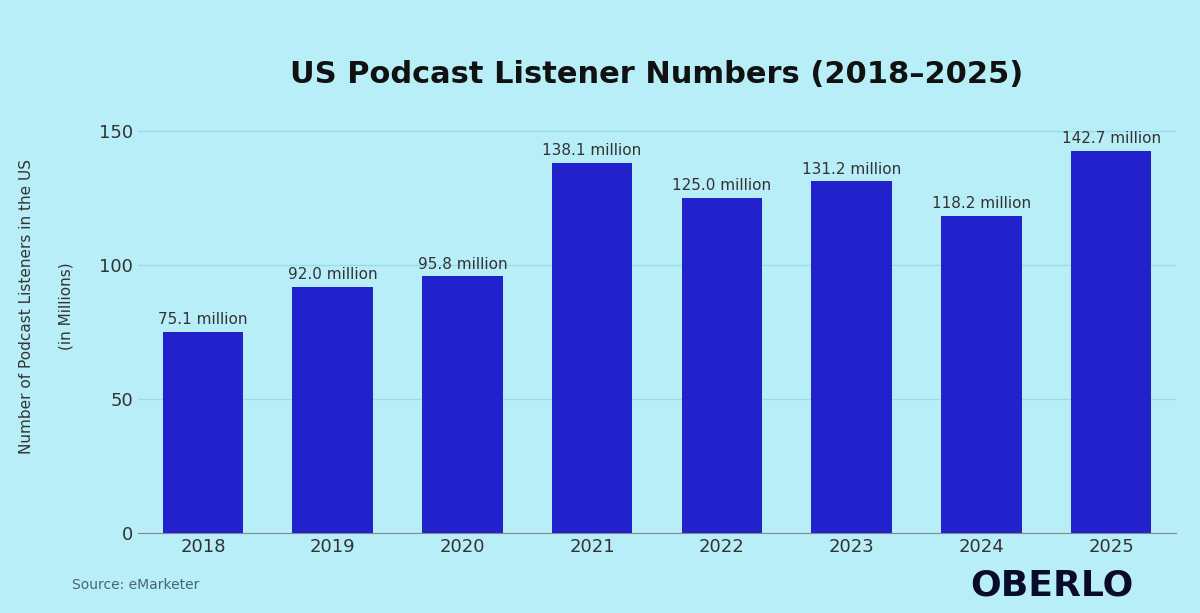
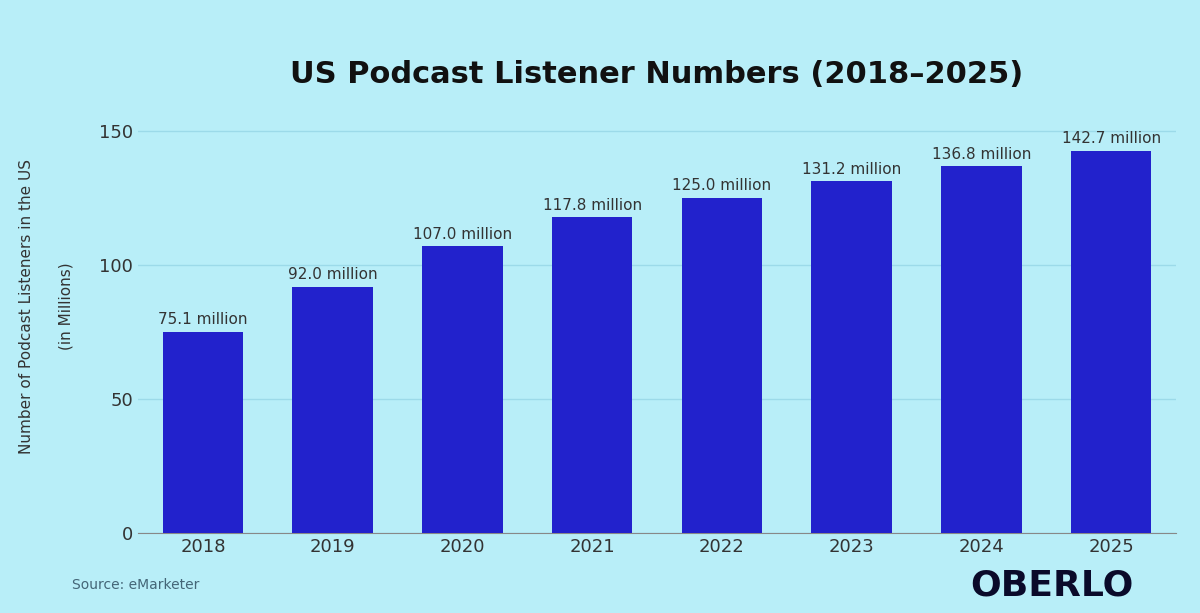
2020: 95.8 -> 107.0
2021: 138.1 -> 117.8
2024: 118.2 -> 136.8
